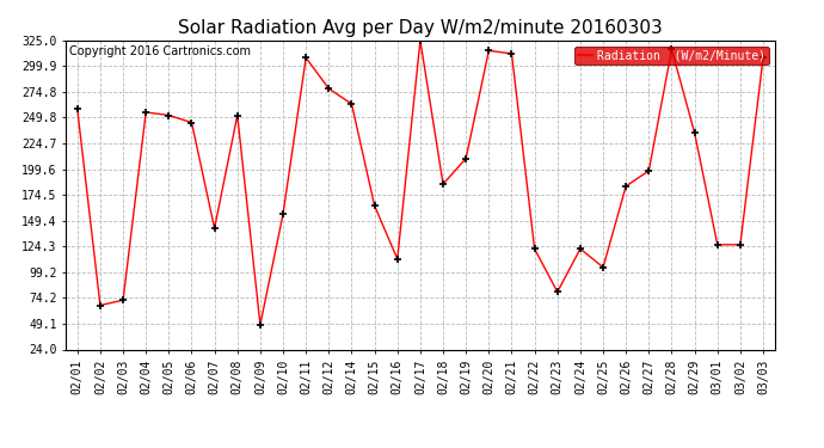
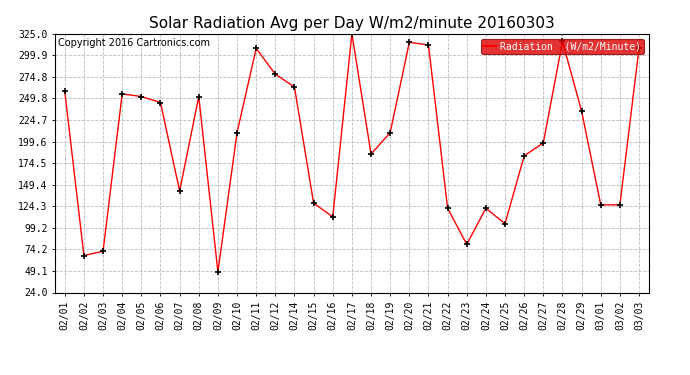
02/10: 156 -> 210
02/15: 164 -> 128
